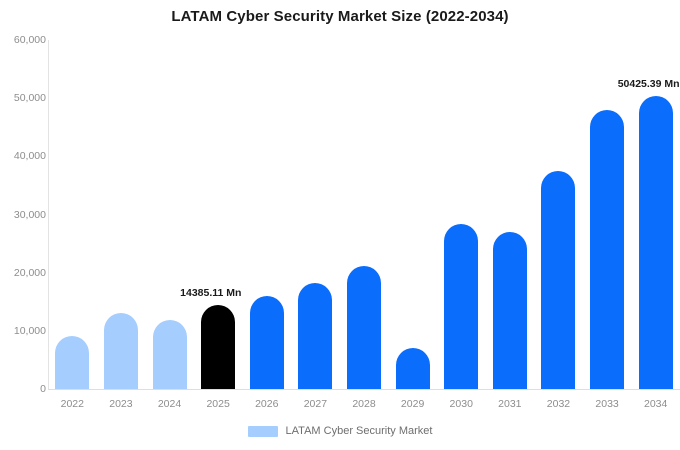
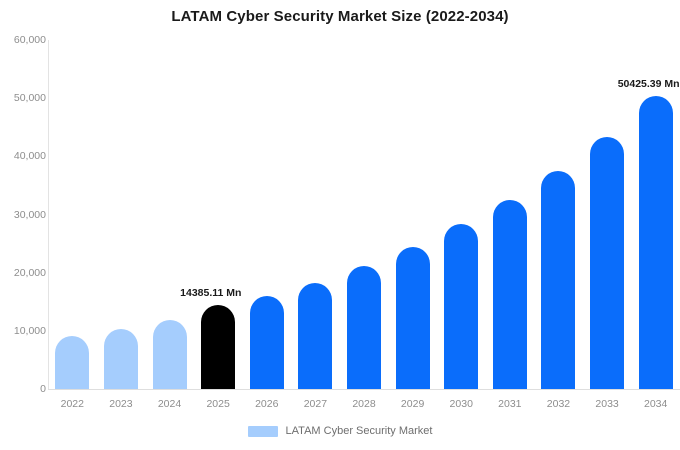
2023: 13000 -> 10000
2029: 7000 -> 24000
2031: 27000 -> 32000
2033: 48000 -> 43000
